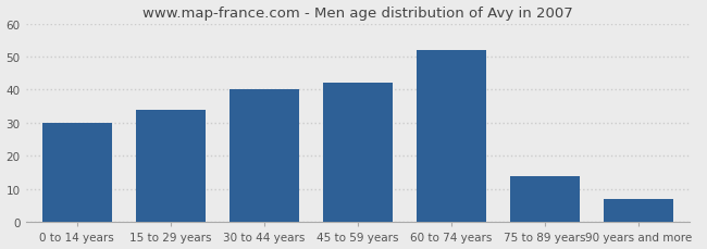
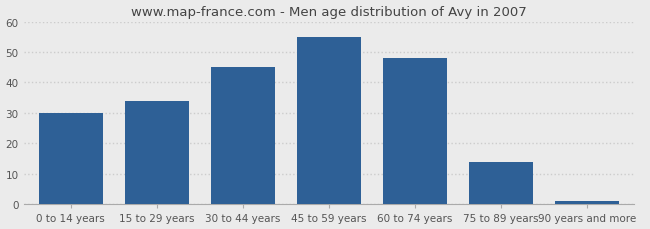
30 to 44 years: 40 -> 45
45 to 59 years: 42 -> 55
60 to 74 years: 52 -> 48
90 years and more: 7 -> 1
